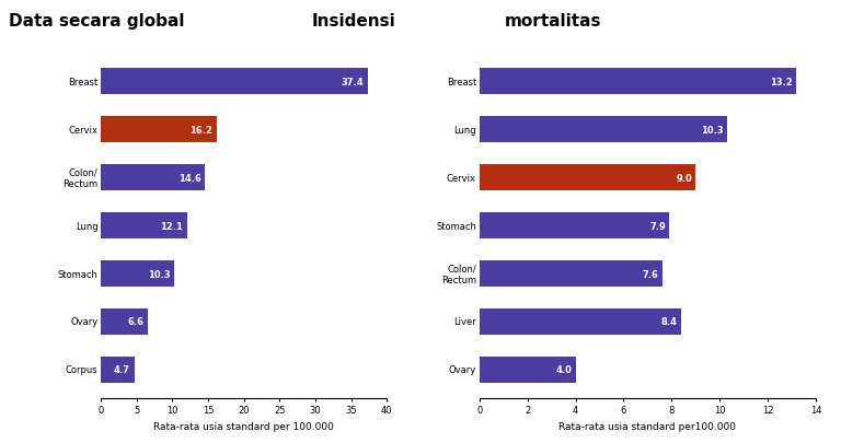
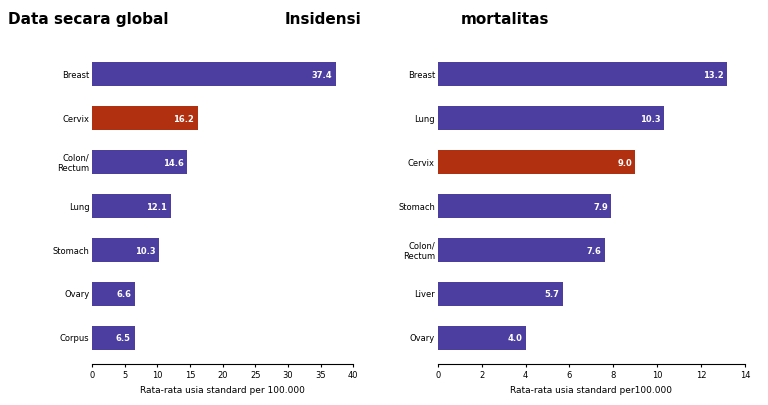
Corpus: 4.7 -> 6.5
Liver: 8.4 -> 5.7
